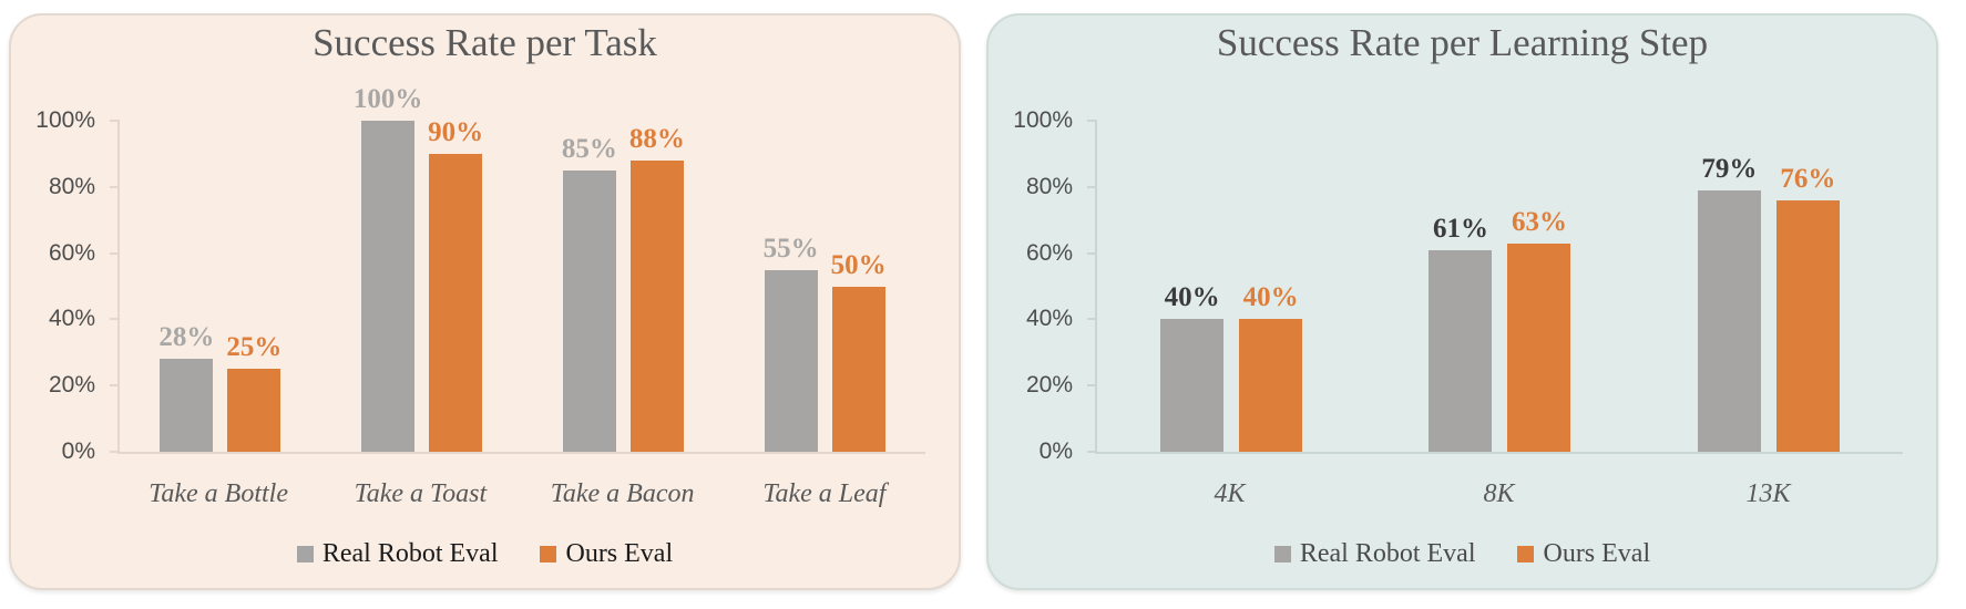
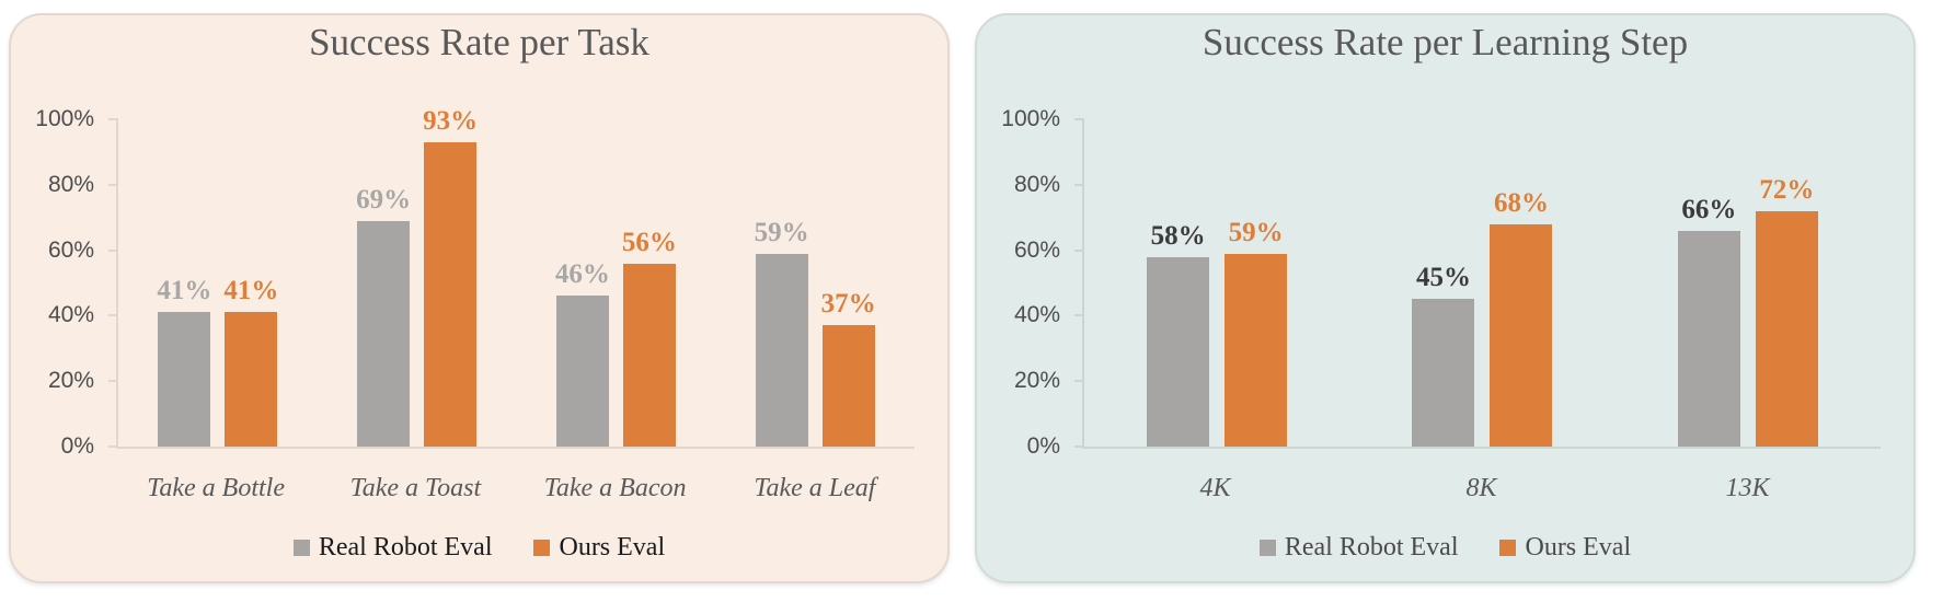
Success Rate per Task/Real Robot Eval/Take a Bottle: 28% -> 41%
Success Rate per Task/Ours Eval/Take a Bottle: 25% -> 41%
Success Rate per Task/Real Robot Eval/Take a Toast: 100% -> 69%
Success Rate per Task/Ours Eval/Take a Toast: 90% -> 93%
Success Rate per Task/Real Robot Eval/Take a Bacon: 85% -> 46%
Success Rate per Task/Ours Eval/Take a Bacon: 88% -> 56%
Success Rate per Task/Real Robot Eval/Take a Leaf: 55% -> 59%
Success Rate per Task/Ours Eval/Take a Leaf: 50% -> 37%
Success Rate per Learning Step/Real Robot Eval/4K: 40% -> 58%
Success Rate per Learning Step/Ours Eval/4K: 40% -> 59%
Success Rate per Learning Step/Real Robot Eval/8K: 61% -> 45%
Success Rate per Learning Step/Ours Eval/8K: 63% -> 68%
Success Rate per Learning Step/Real Robot Eval/13K: 79% -> 66%
Success Rate per Learning Step/Ours Eval/13K: 76% -> 72%
